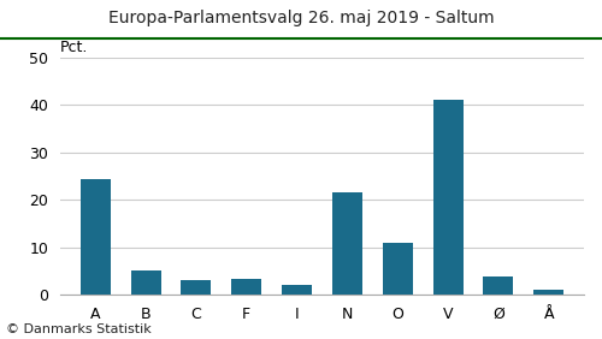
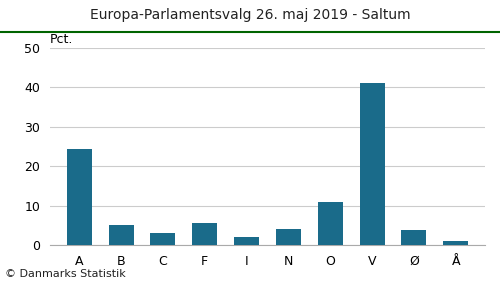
F: 3.5 -> 5.7
N: 21.5 -> 4.1
